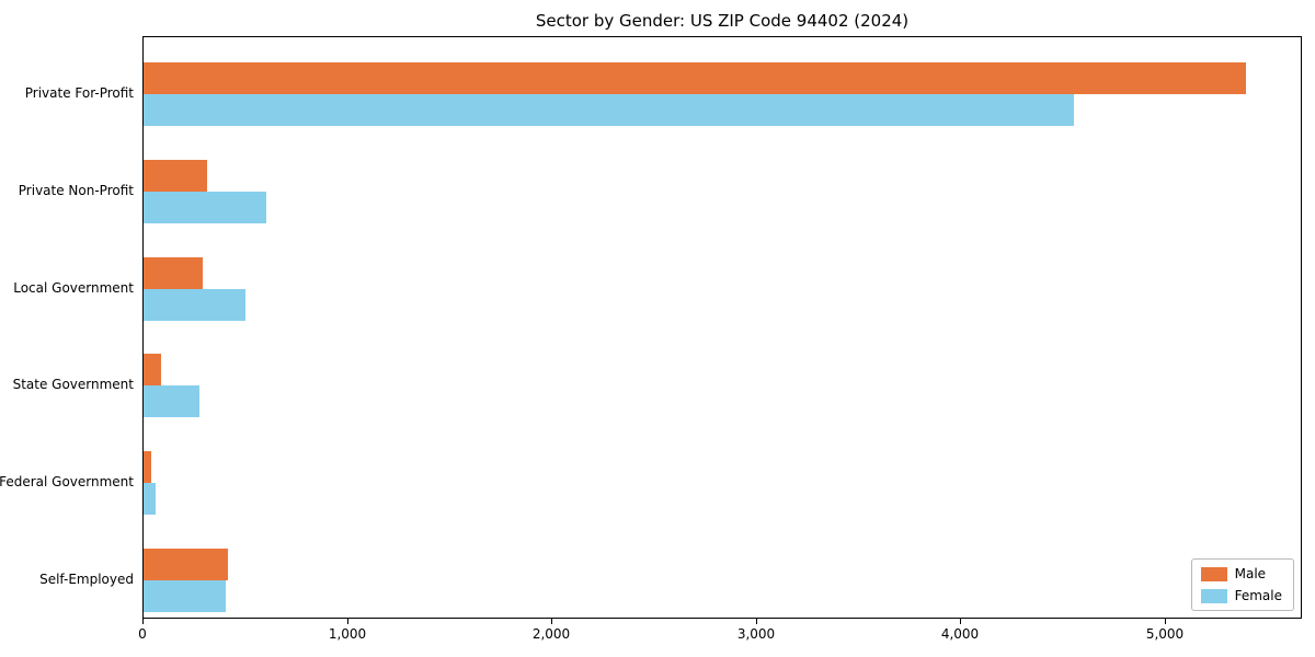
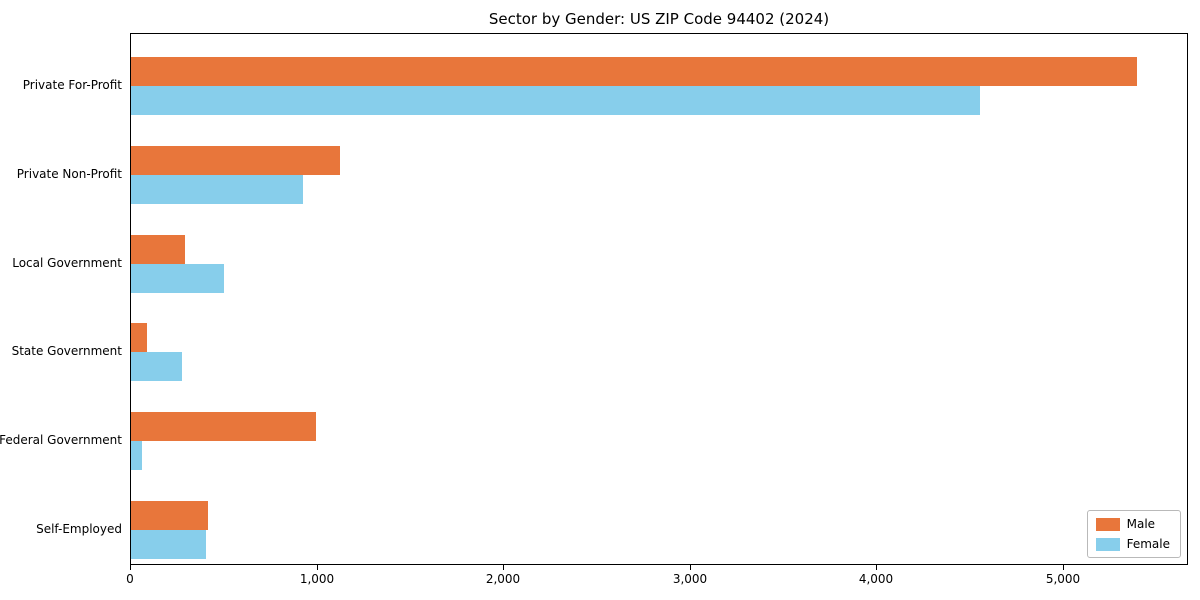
Male/Private Non-Profit: 310 -> 1120
Female/Private Non-Profit: 600 -> 920
Male/Federal Government: 40 -> 990
